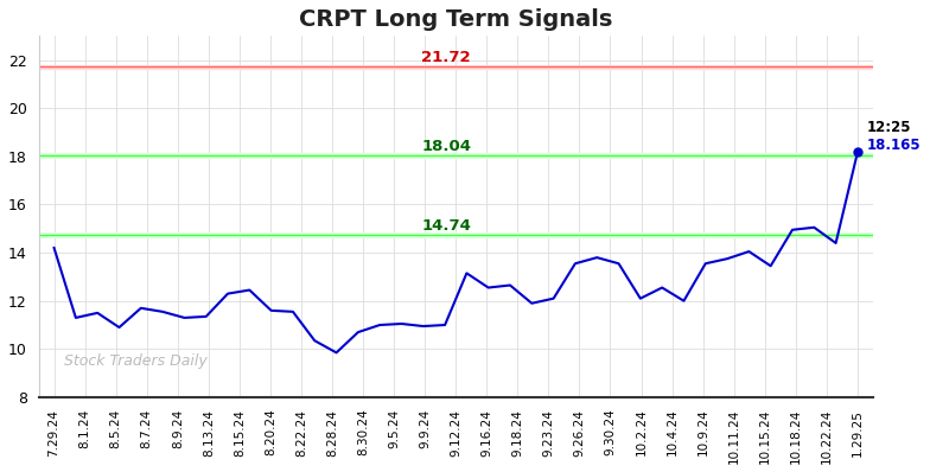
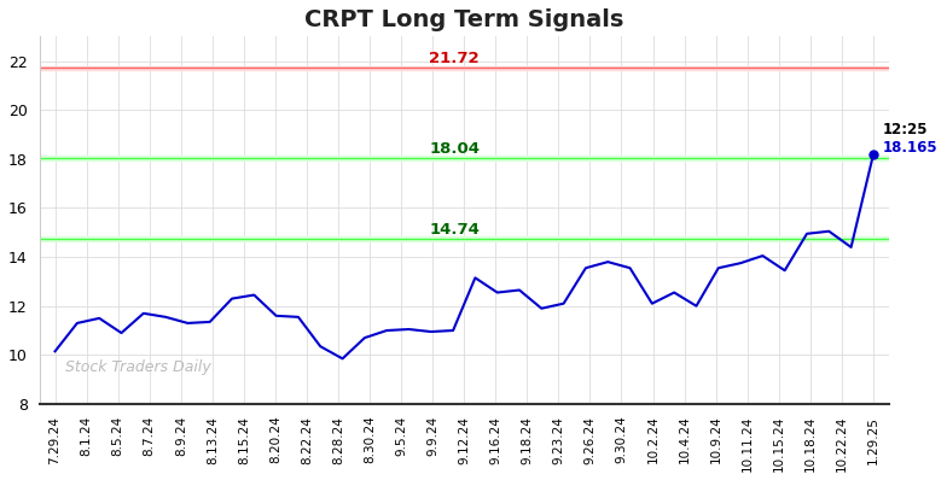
7.29.24: 14.20 -> 10.15
